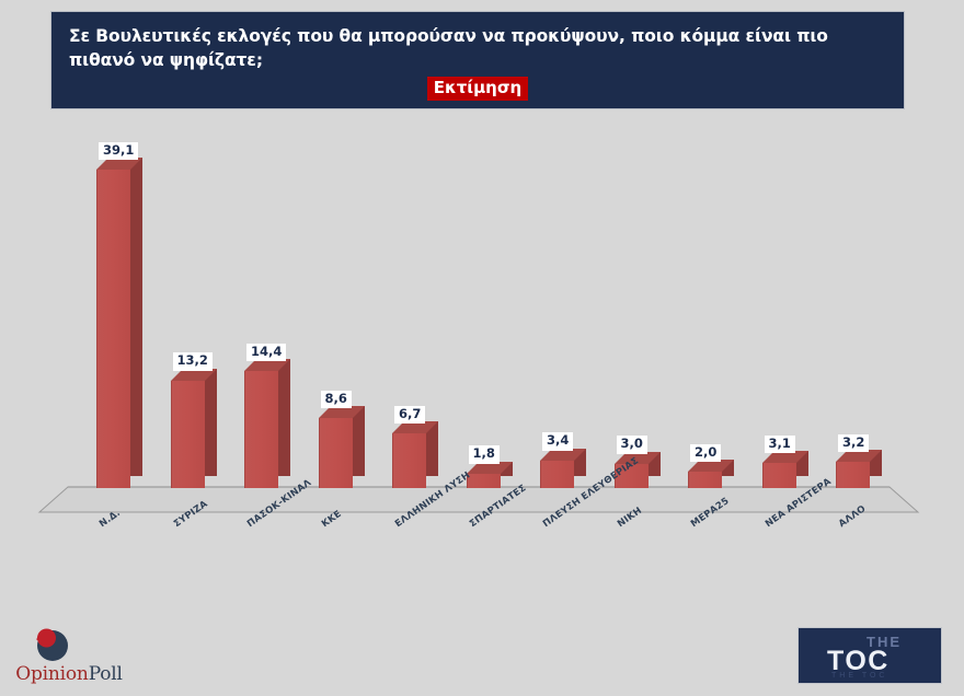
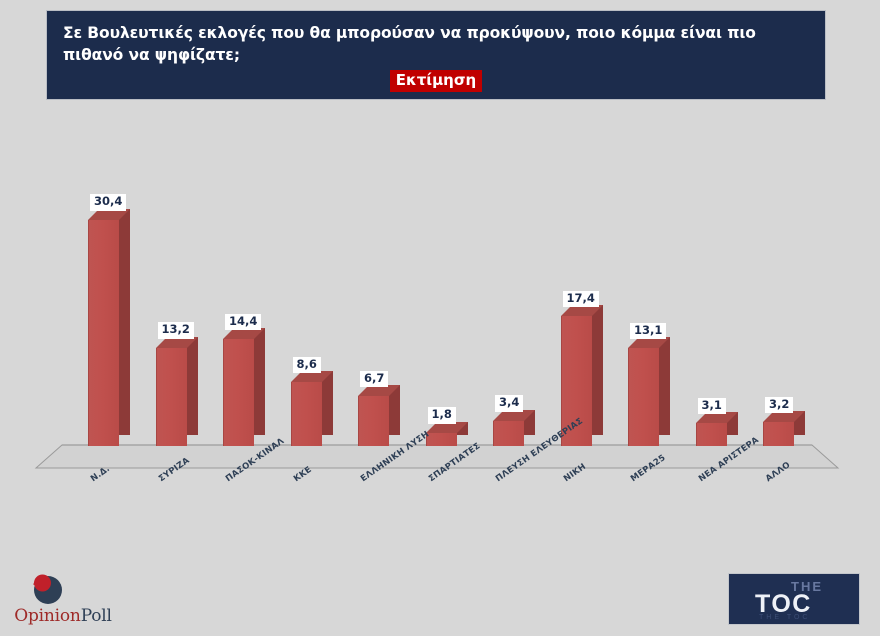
Ν.Δ.: 39,1 -> 30,4
ΝΙΚΗ: 3,0 -> 17,4
ΜΕΡΑ25: 2,0 -> 13,1
